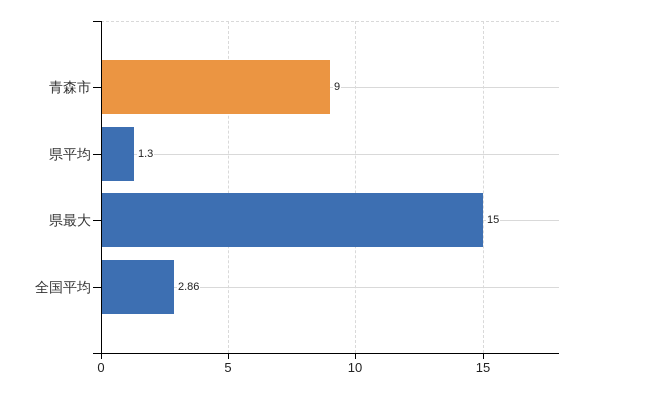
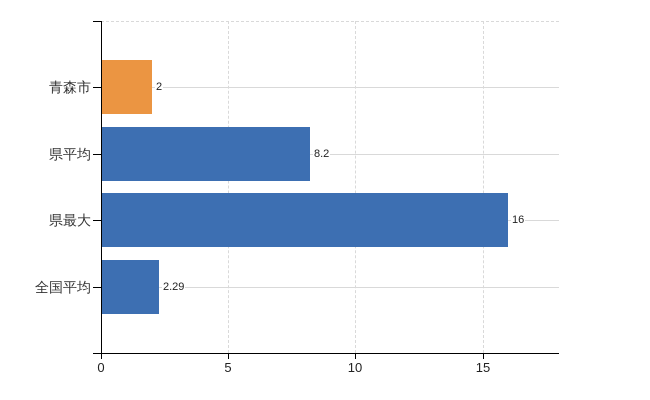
青森市: 9 -> 2
県平均: 1.3 -> 8.2
県最大: 15 -> 16
全国平均: 2.86 -> 2.29
